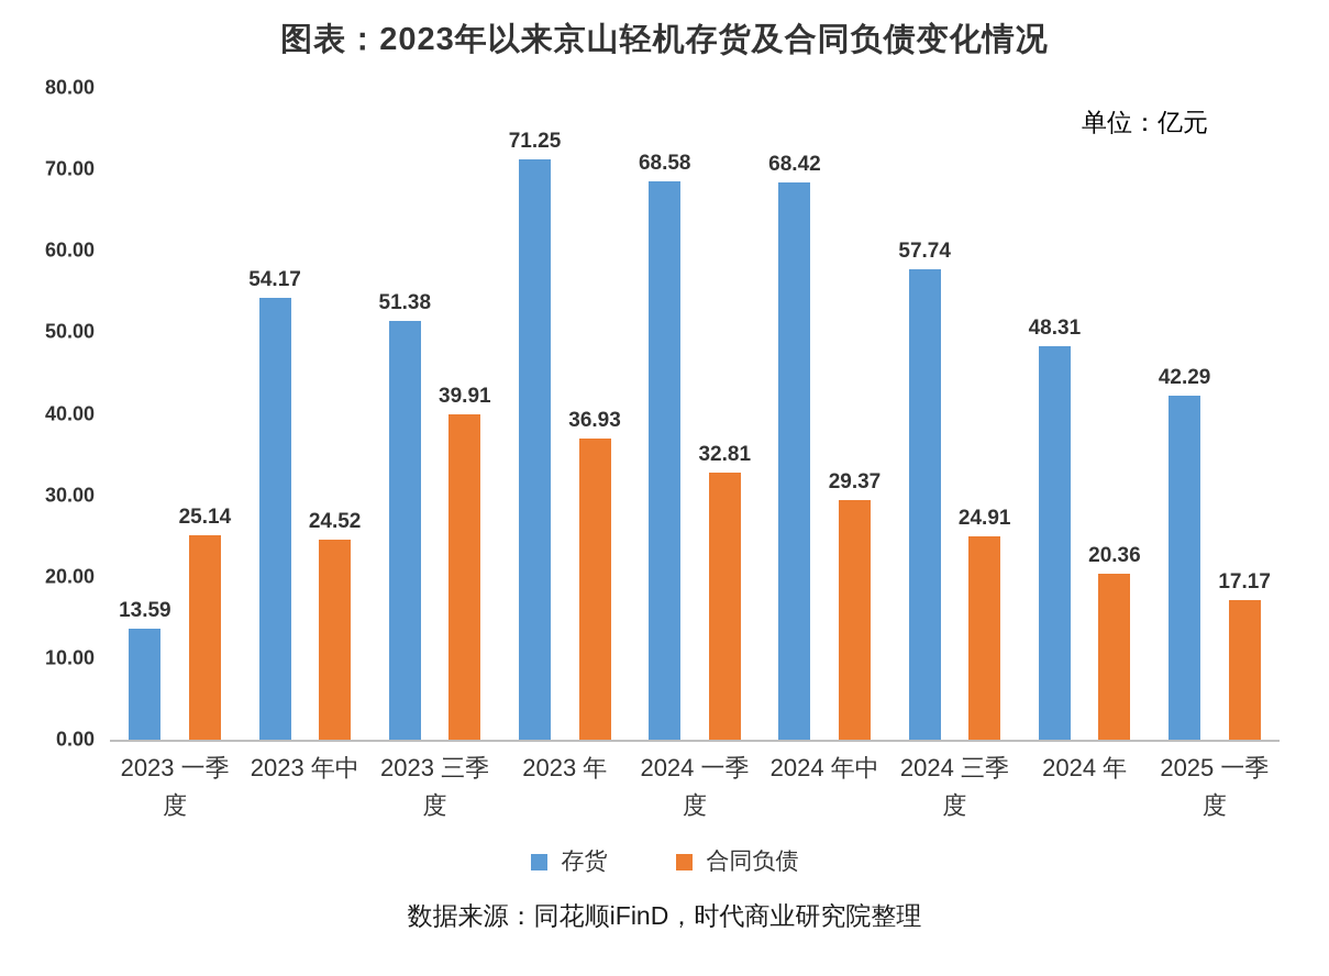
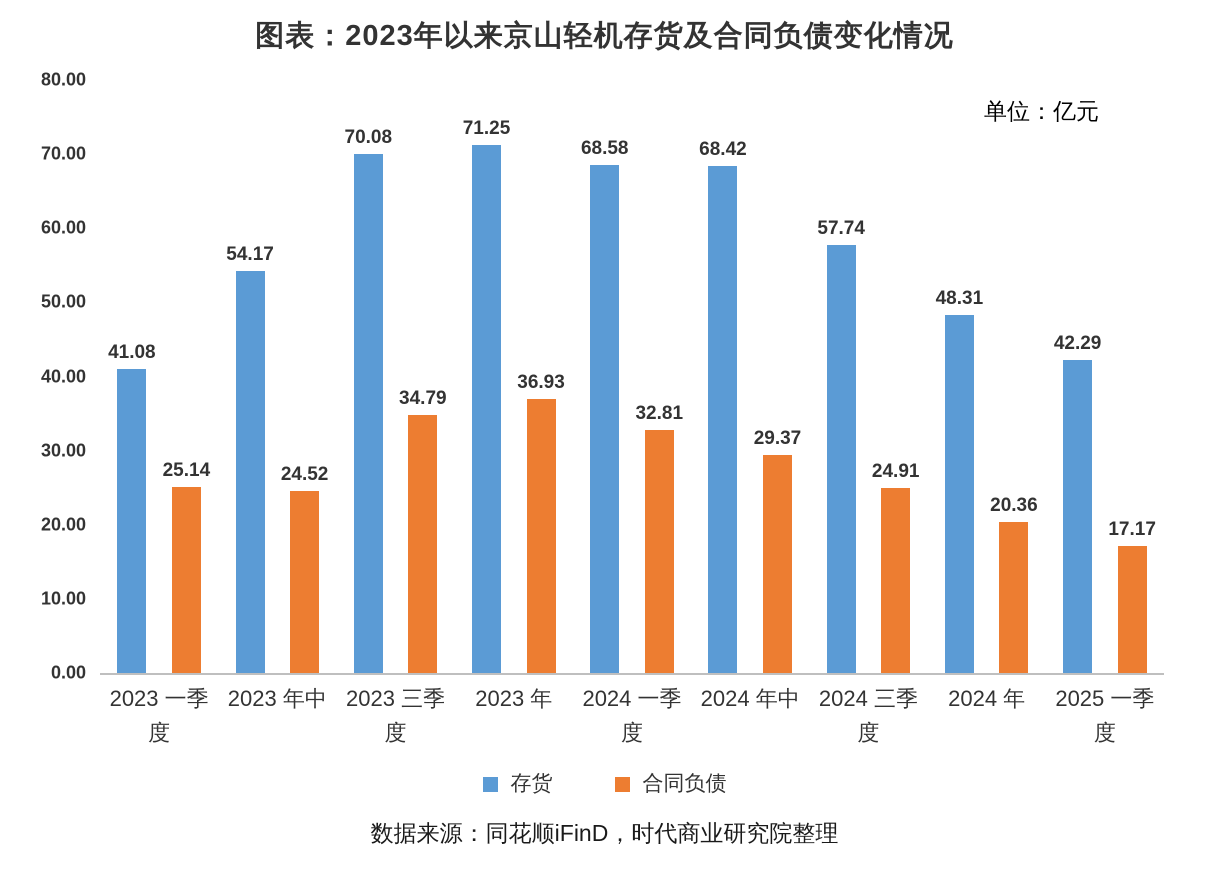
存货/2023 一季 度: 13.59 -> 41.08
存货/2023 三季 度: 51.38 -> 70.08
合同负债/2023 三季 度: 39.91 -> 34.79
